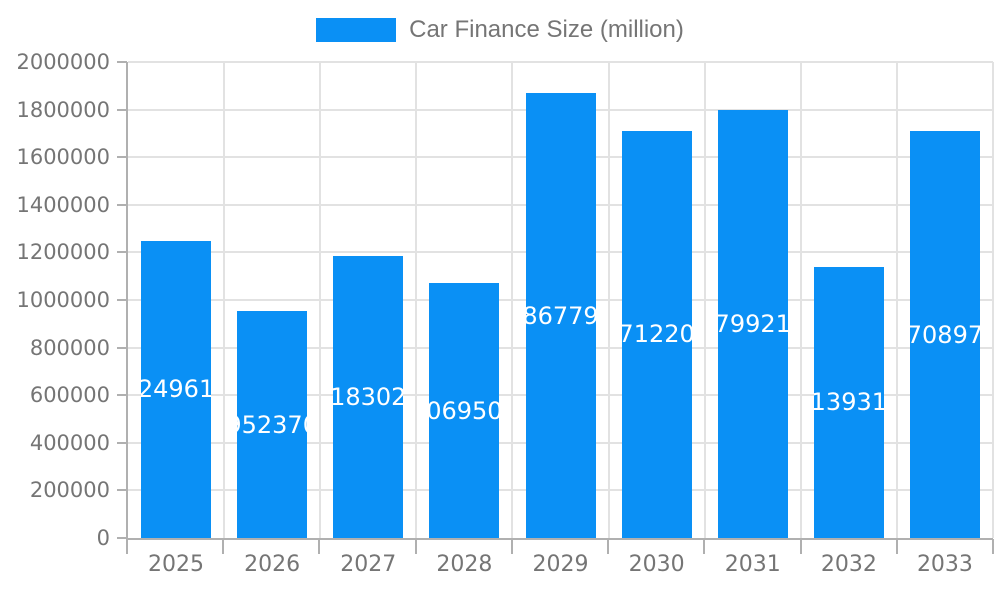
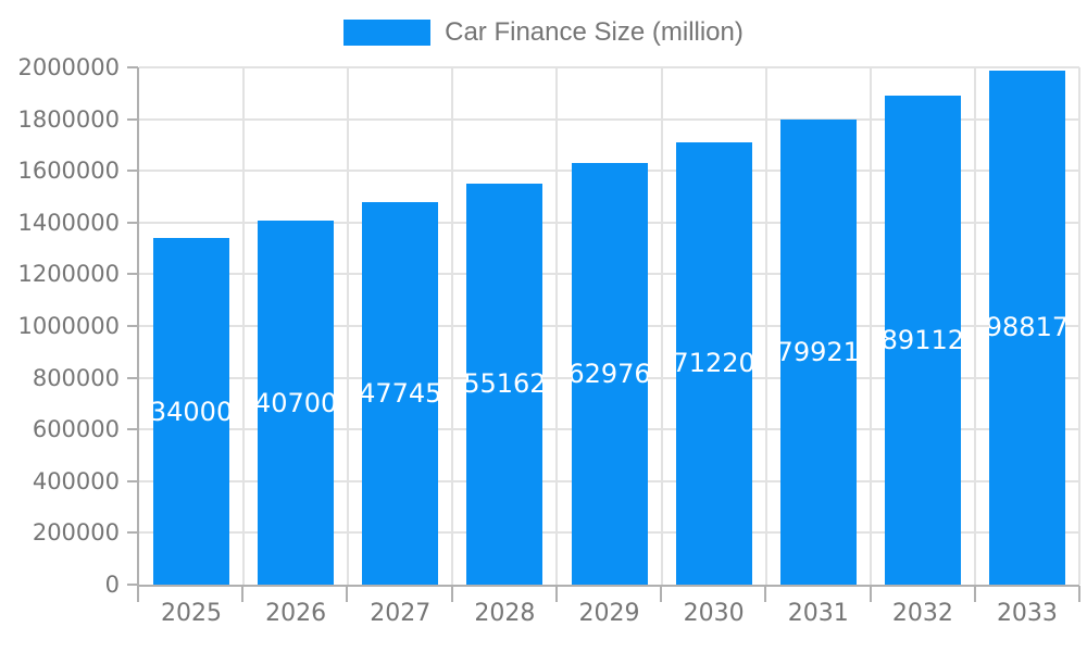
2025: 1249610 -> 1340000
2026: 952370 -> 1407000
2027: 1183020 -> 1477450
2028: 1069500 -> 1551620
2029: 1867790 -> 1629760
2032: 1139310 -> 1891120
2033: 1708970 -> 1988170
